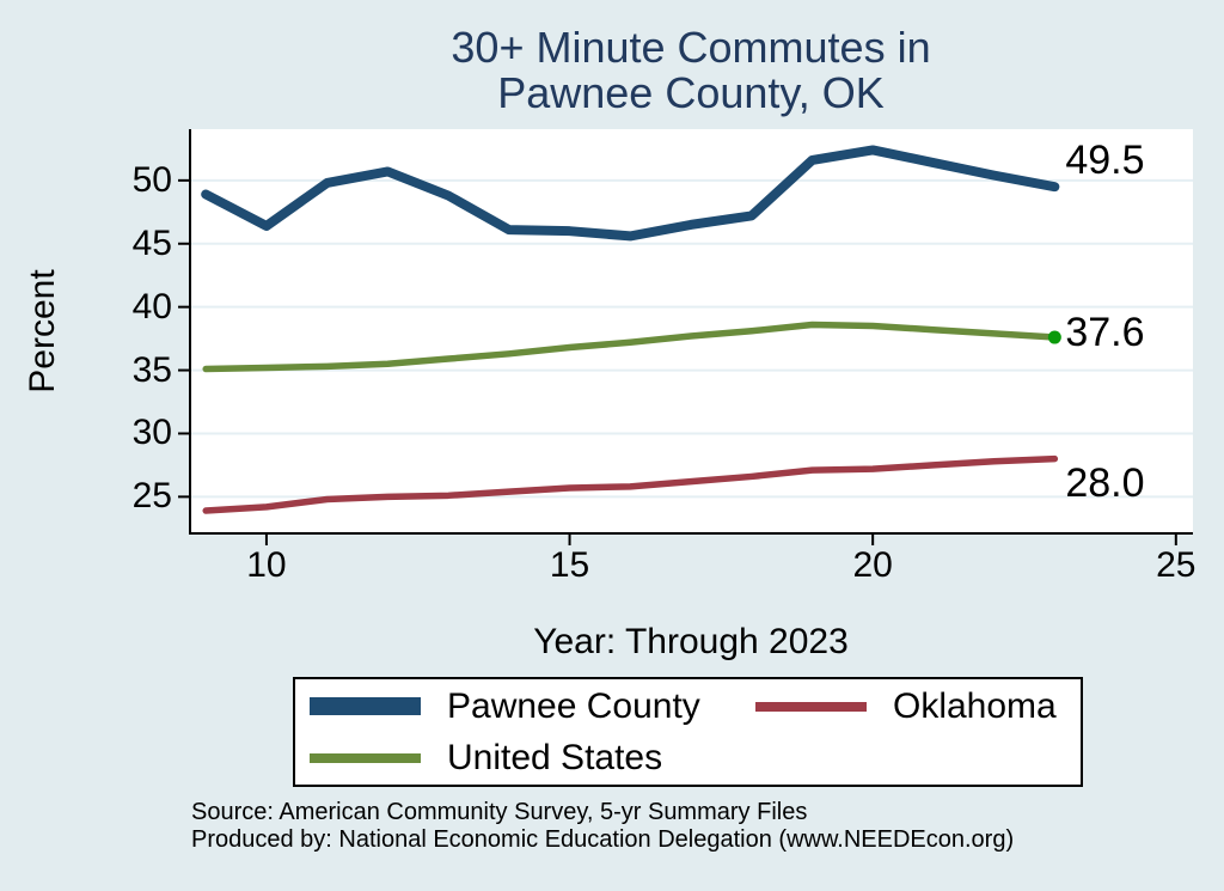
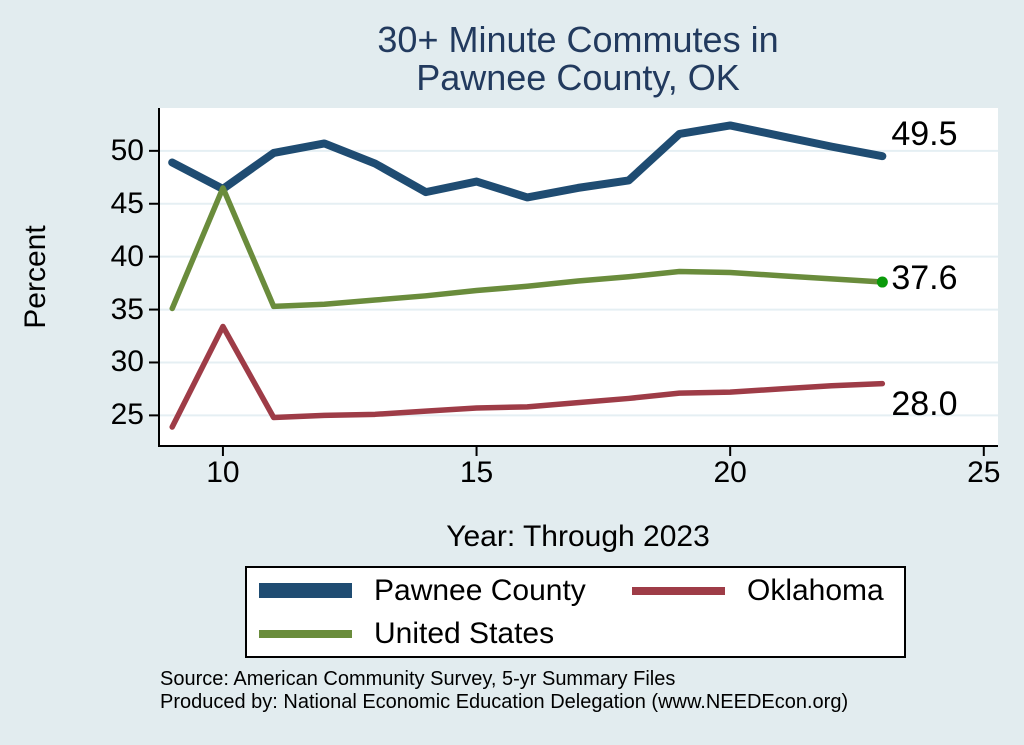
Oklahoma/10: 24.2 -> 33.4
United States/10: 35.2 -> 46.5
Pawnee County/15: 46.0 -> 47.1
